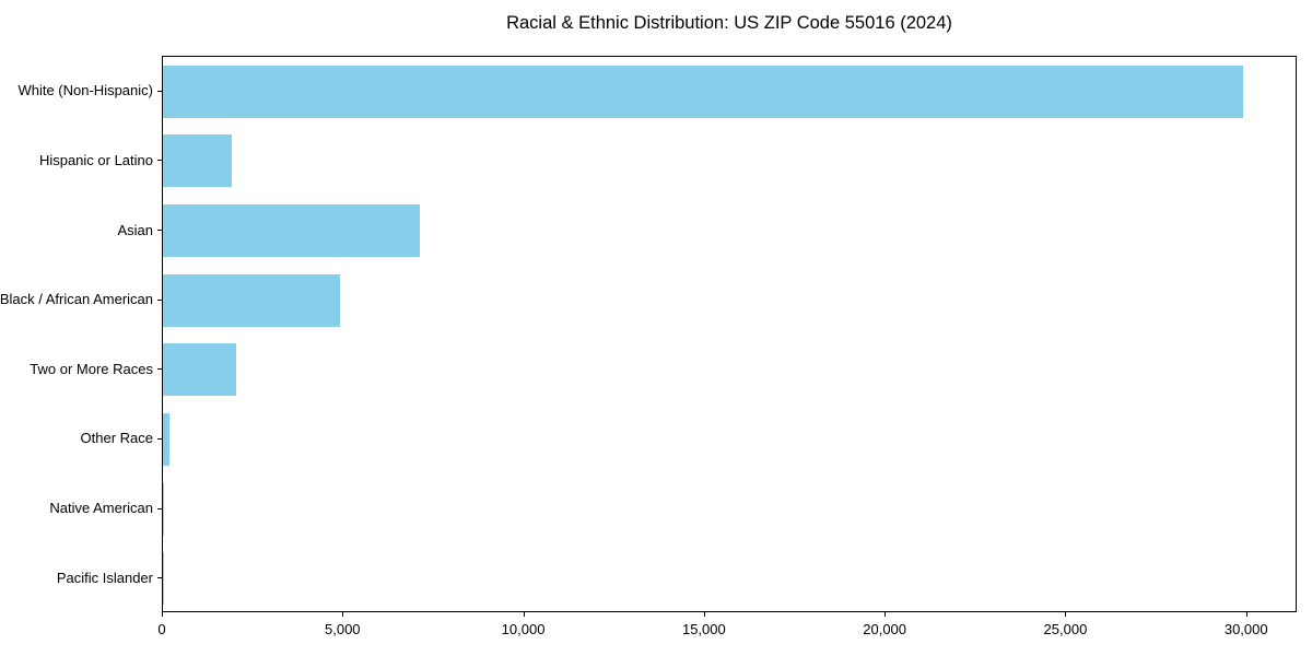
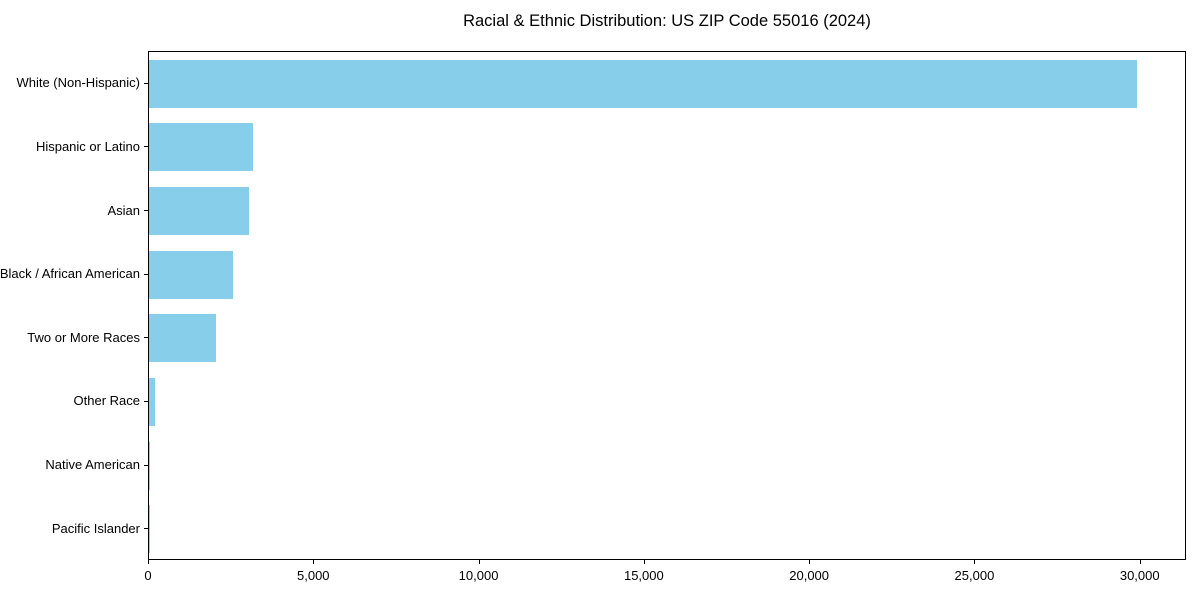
Hispanic or Latino: 1900 -> 3100
Asian: 7100 -> 3000
Black / African American: 4900 -> 2500
